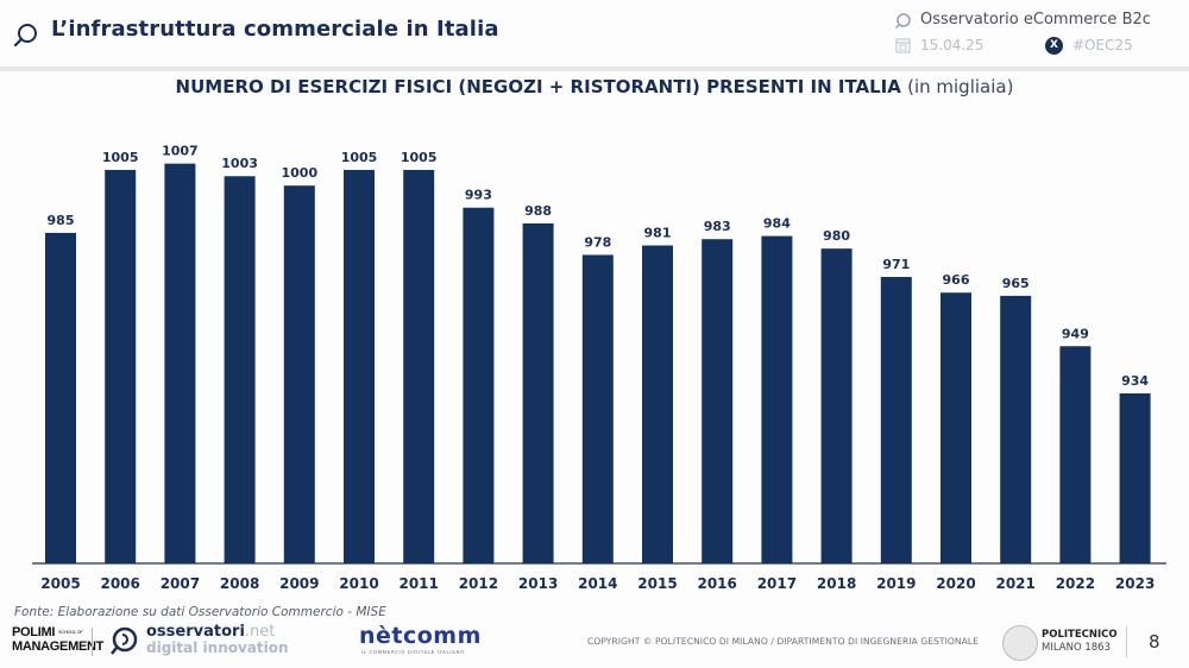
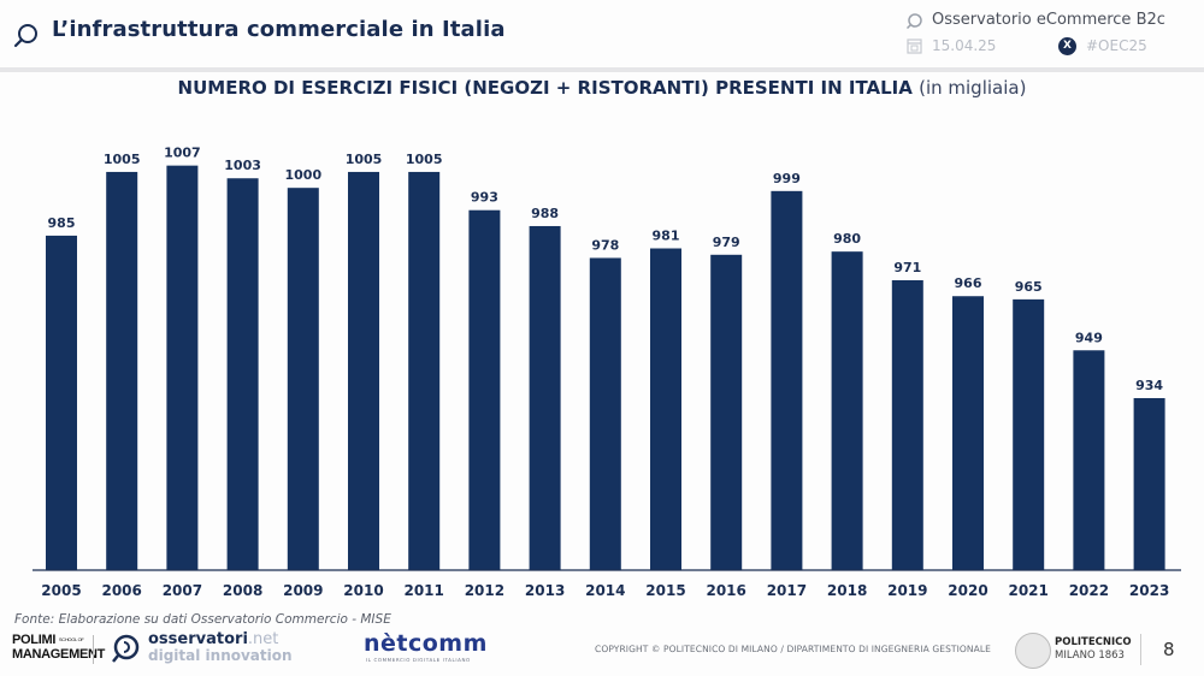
2016: 983 -> 979
2017: 984 -> 999
